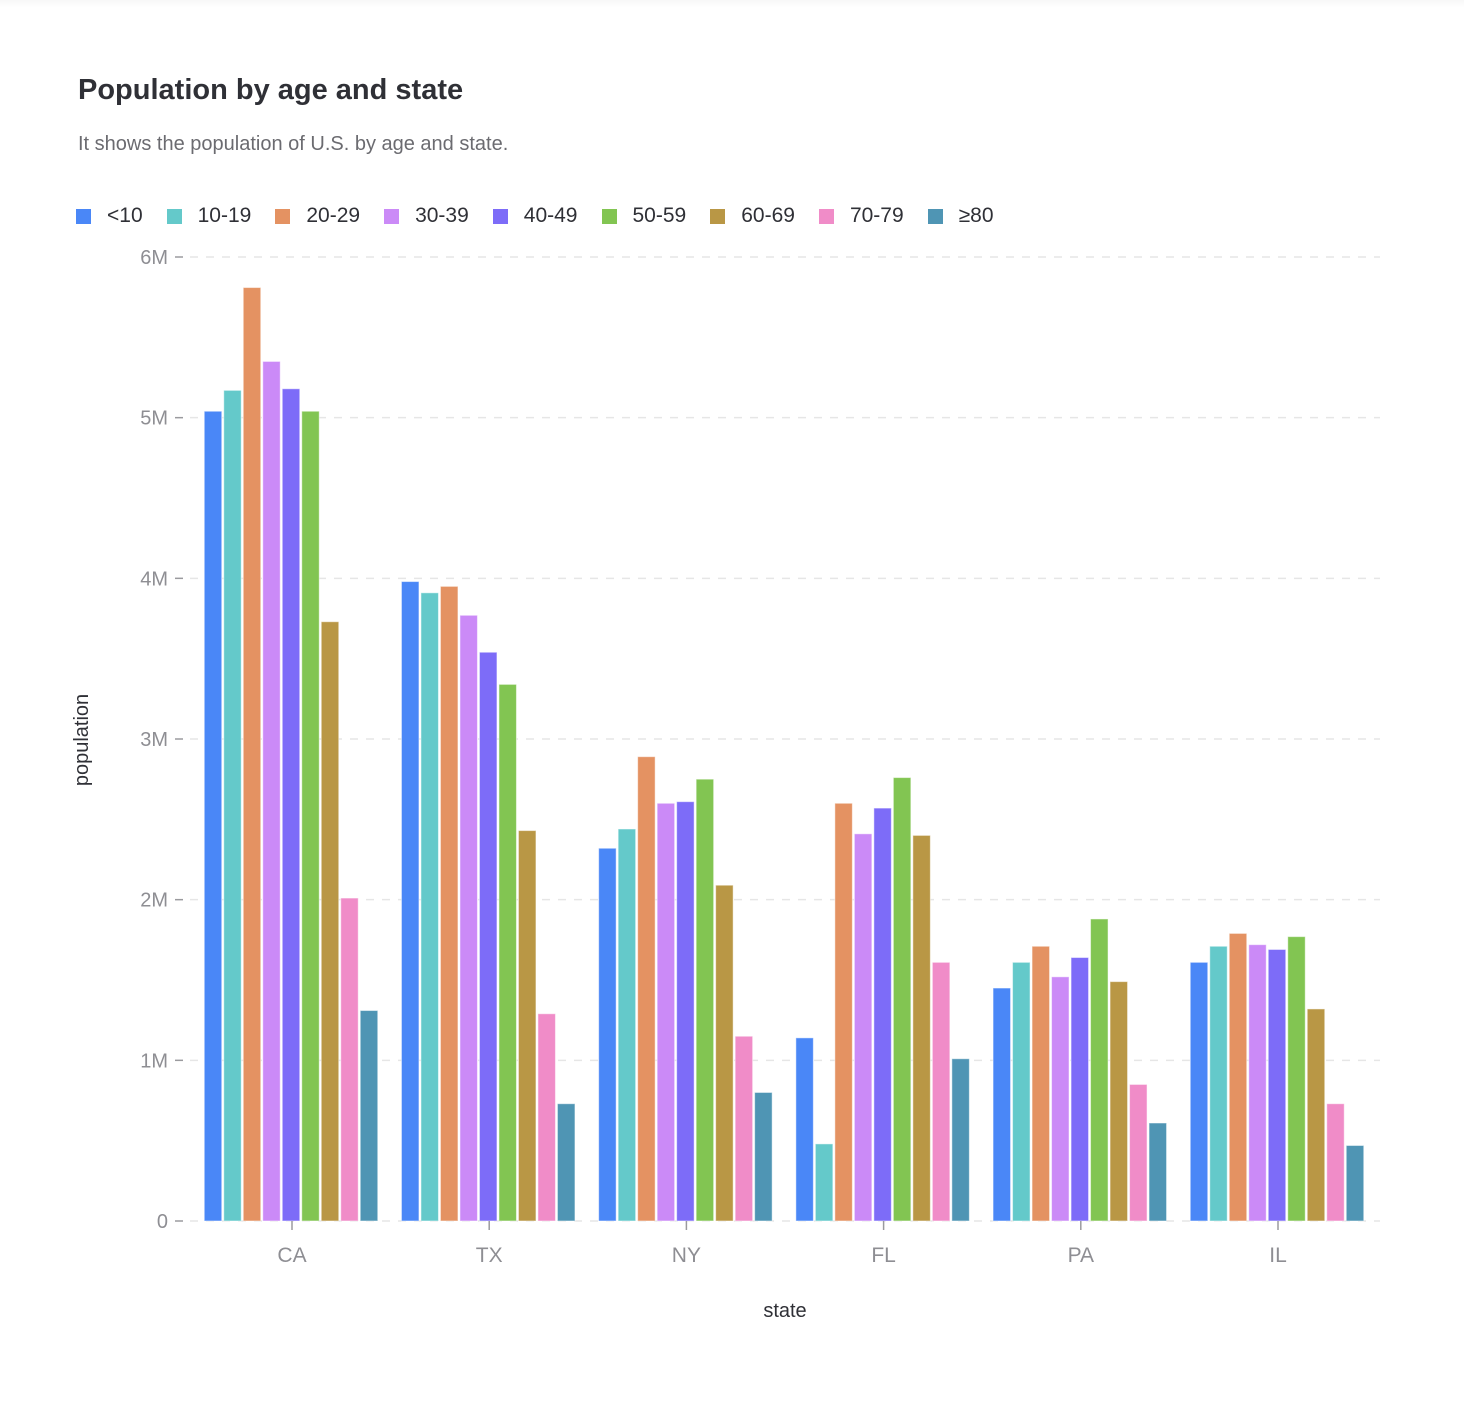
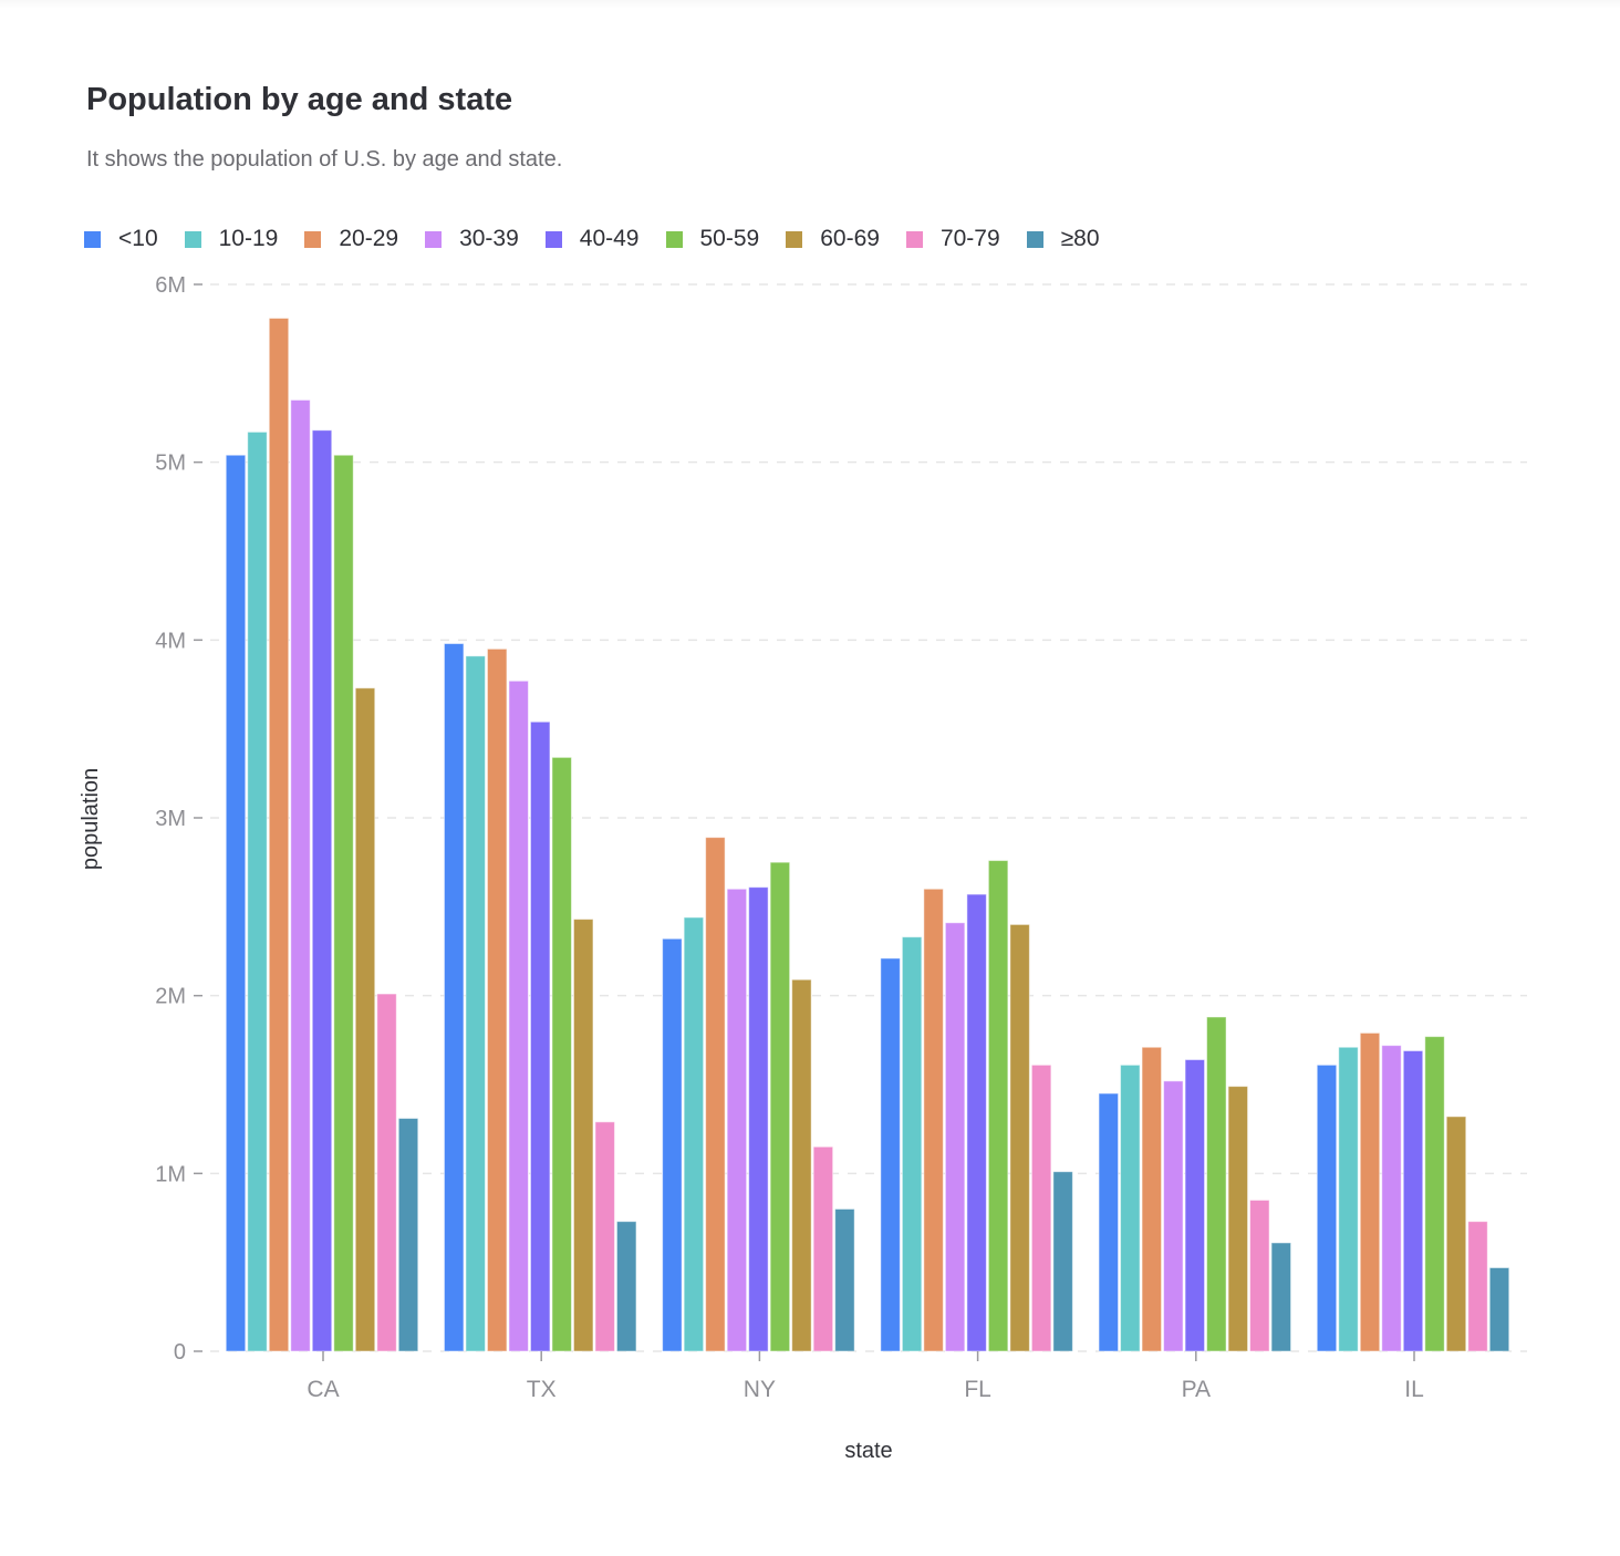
<10/FL: 1.14M -> 2.21M
10-19/FL: 0.48M -> 2.33M
